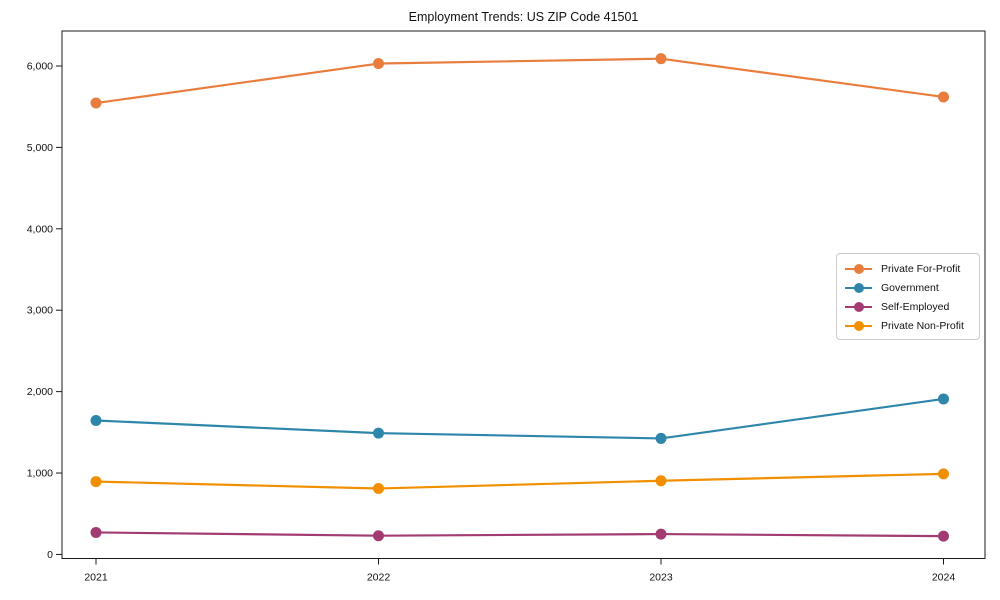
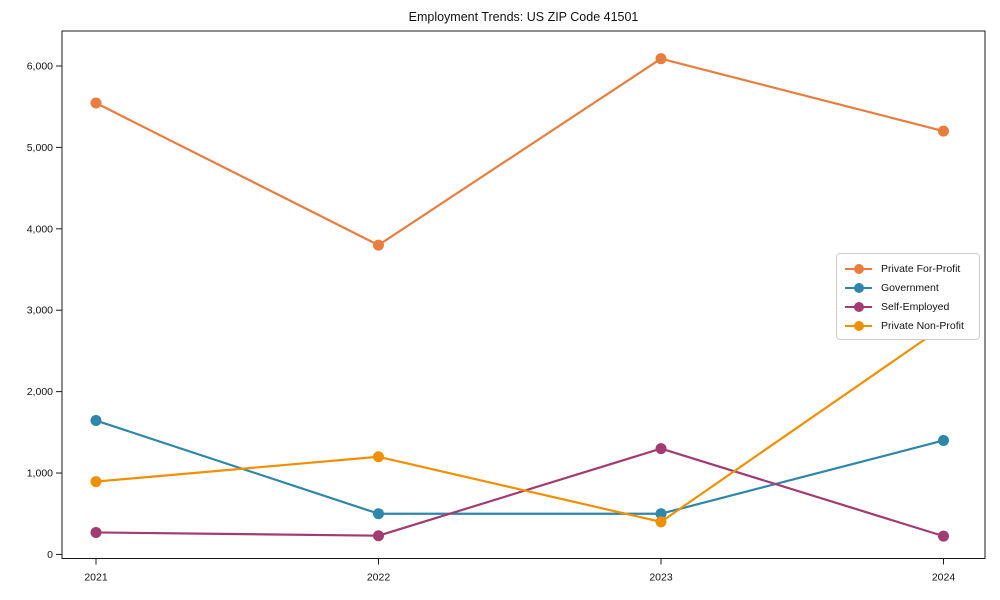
Private For-Profit/2022: 6000 -> 3800
Government/2022: 1500 -> 500
Private Non-Profit/2022: 800 -> 1200
Government/2023: 1400 -> 500
Self-Employed/2023: 200 -> 1300
Private Non-Profit/2023: 900 -> 400
Private For-Profit/2024: 5600 -> 5200
Government/2024: 1900 -> 1400
Private Non-Profit/2024: 1000 -> 2800
